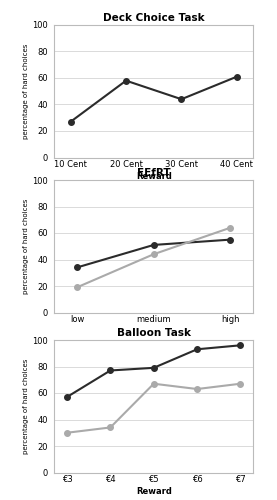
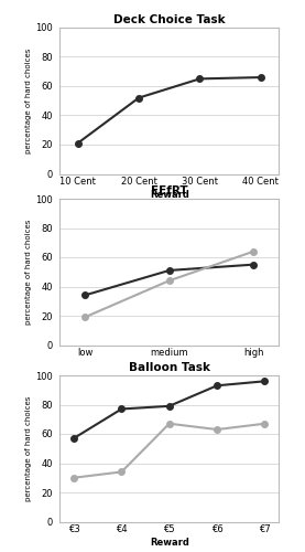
Deck Choice Task/10 Cent: 27 -> 21
Deck Choice Task/20 Cent: 58 -> 52
Deck Choice Task/30 Cent: 44 -> 65
Deck Choice Task/40 Cent: 61 -> 66
